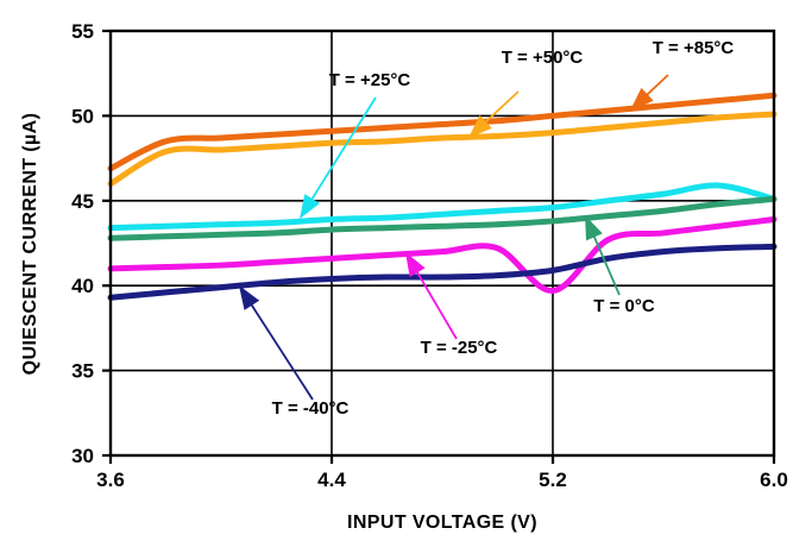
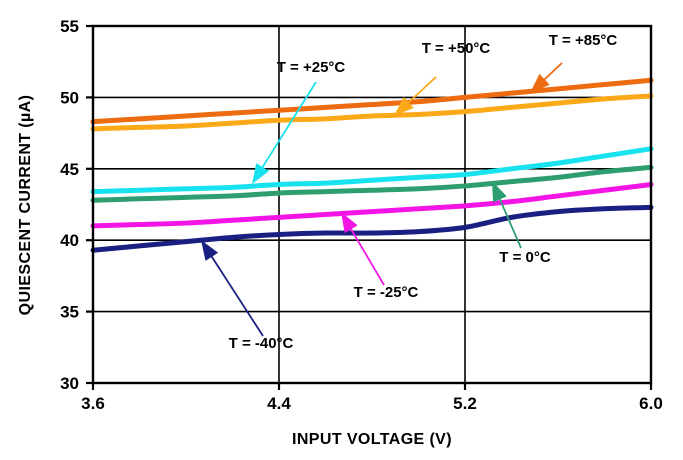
T = +85°C/3.6: 46.9 -> 48.3
T = +50°C/3.6: 46.0 -> 47.8
T = -25°C/5.2: 39.7 -> 42.4
T = +25°C/6.0: 45.1 -> 46.4
